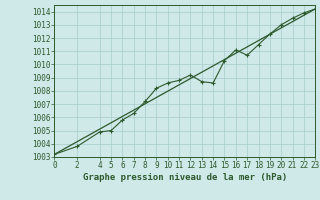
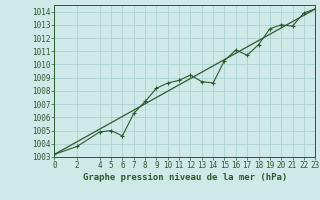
6: 1005.8 -> 1004.6
19: 1012.3 -> 1012.7
21: 1013.5 -> 1012.9
